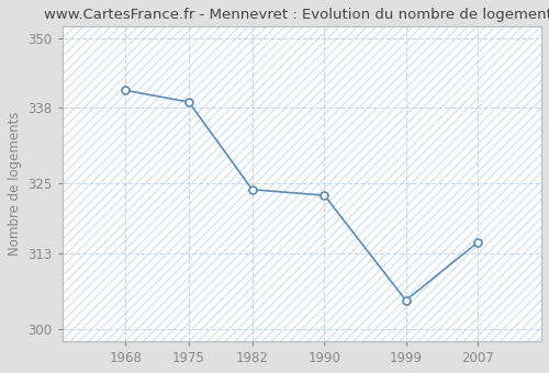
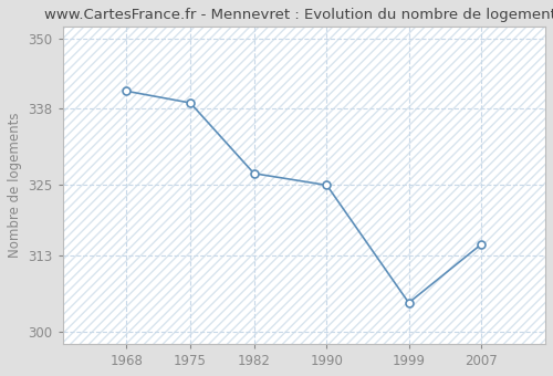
1982: 324 -> 327
1990: 323 -> 325
